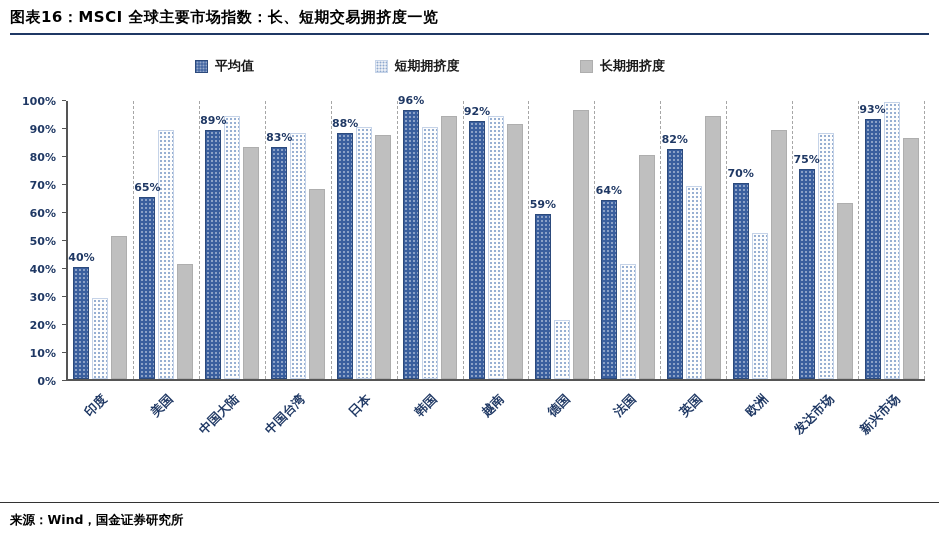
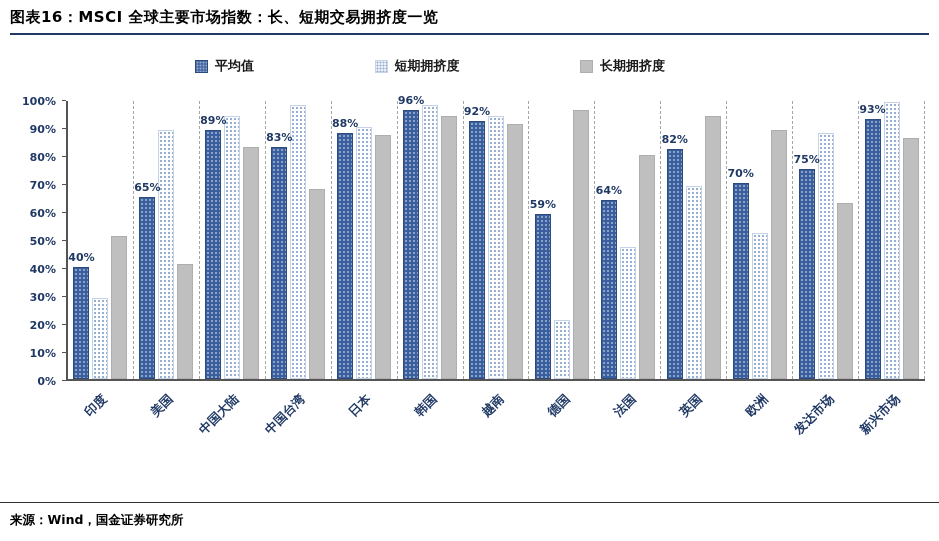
短期拥挤度/中国台湾: 88% -> 98%
短期拥挤度/韩国: 90% -> 98%
短期拥挤度/法国: 41% -> 47%
